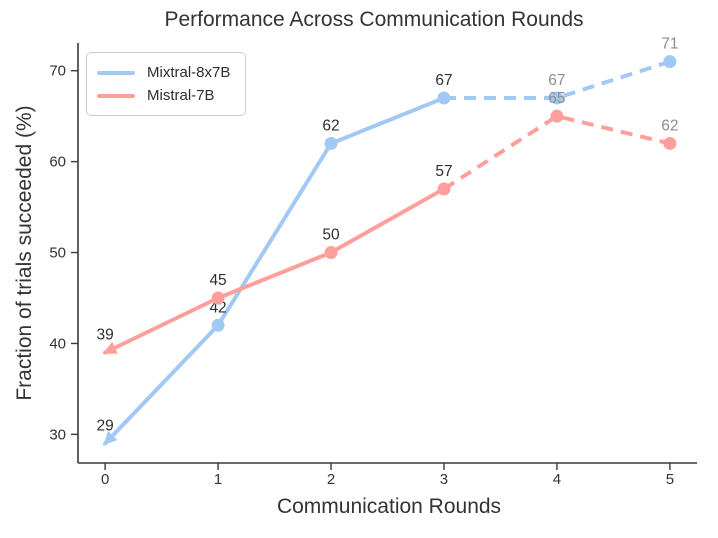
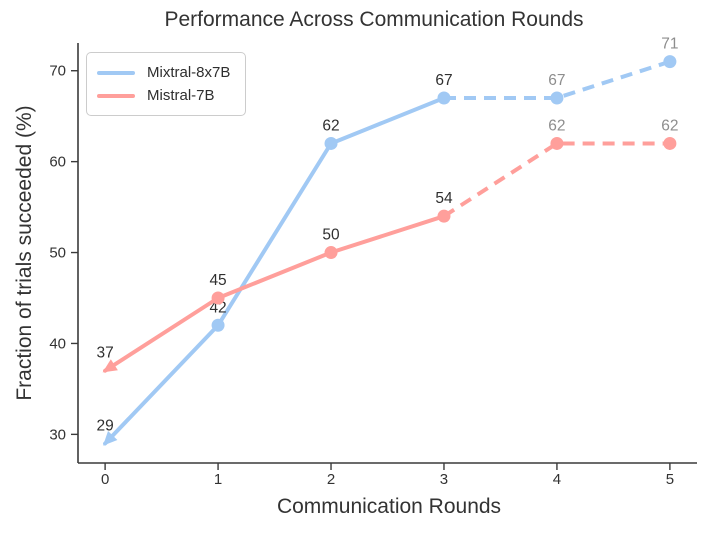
Mistral-7B/0: 39 -> 37
Mistral-7B/3: 57 -> 54
Mistral-7B/4: 65 -> 62
